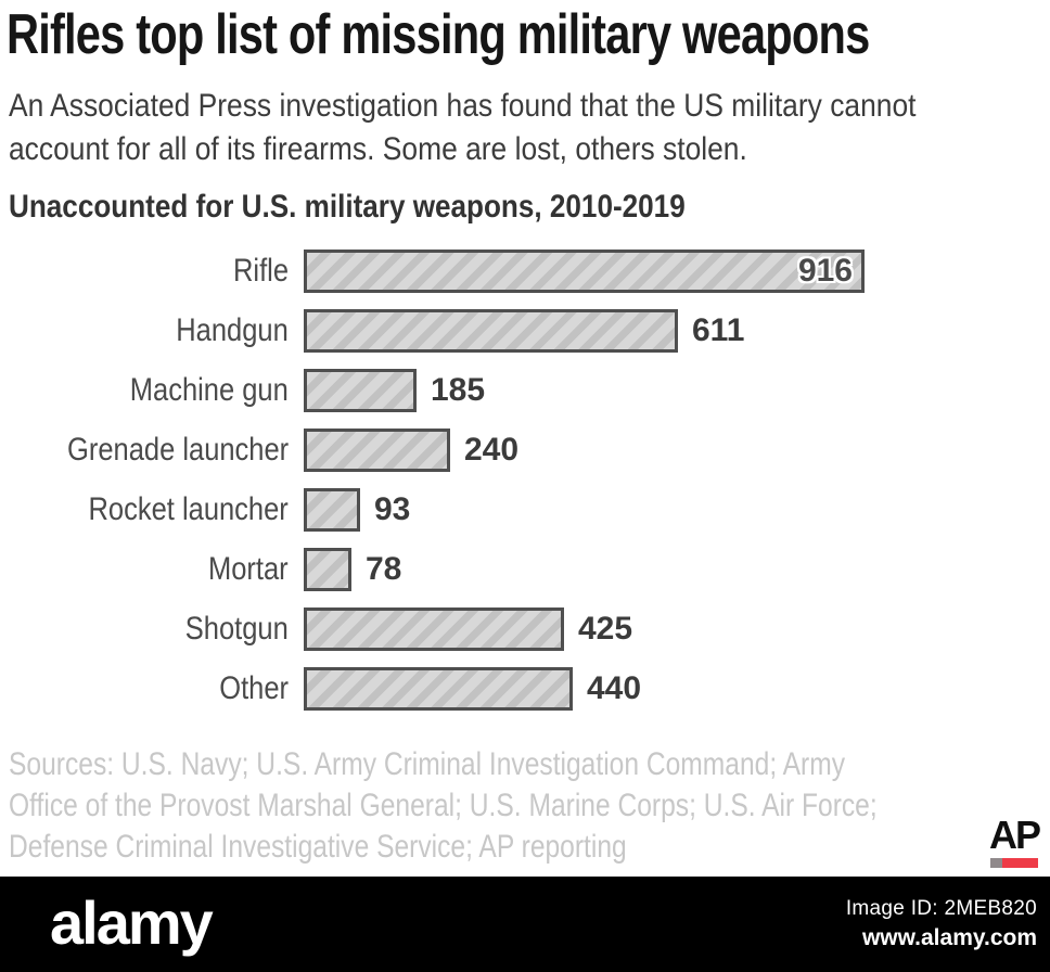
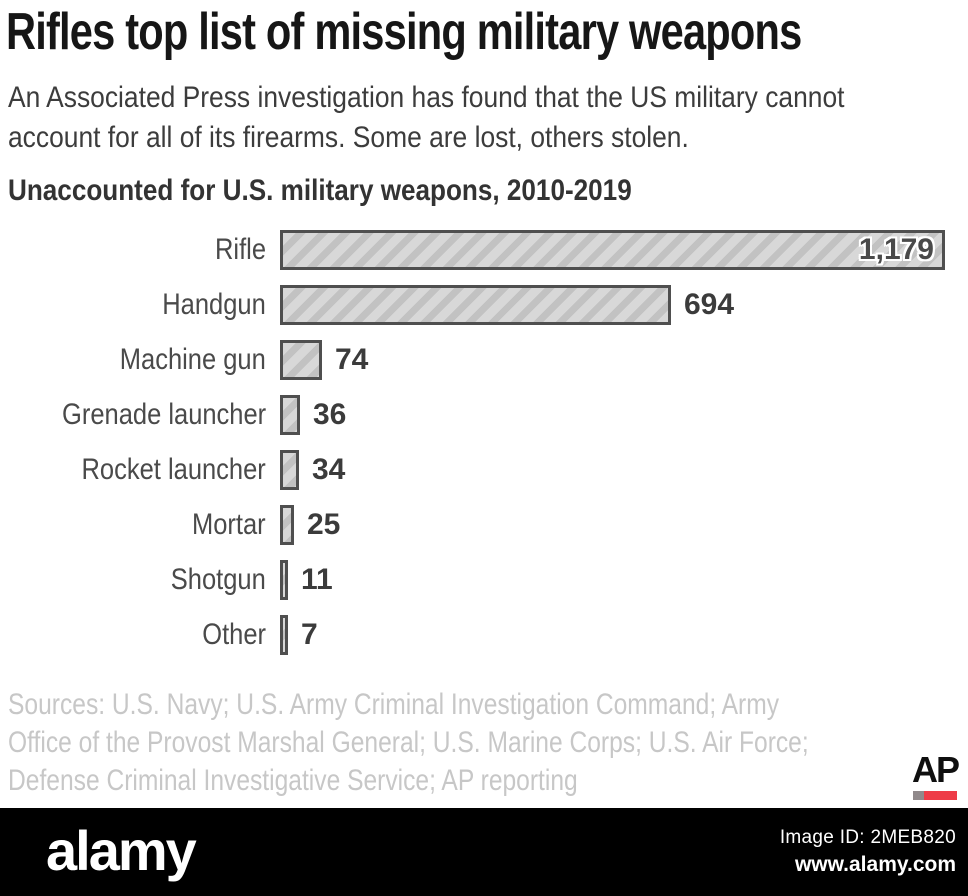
Rifle: 916 -> 1,179
Handgun: 611 -> 694
Machine gun: 185 -> 74
Grenade launcher: 240 -> 36
Rocket launcher: 93 -> 34
Mortar: 78 -> 25
Shotgun: 425 -> 11
Other: 440 -> 7
